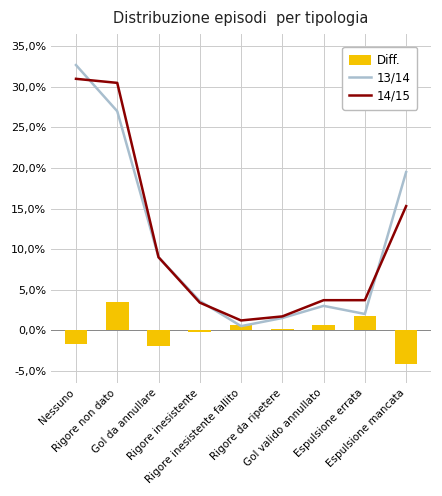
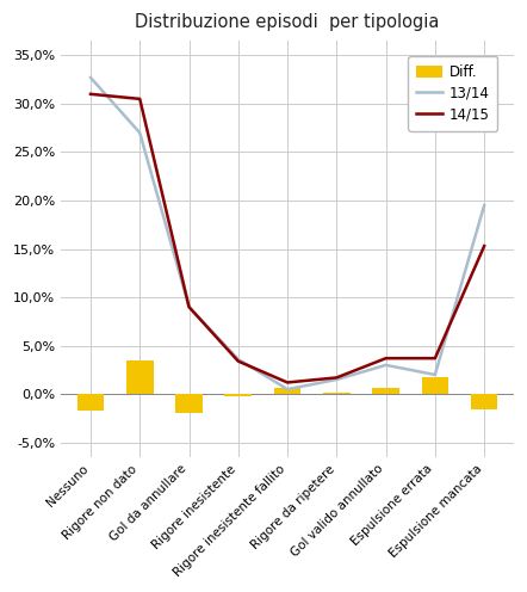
Diff./Espulsione mancata: -4,2% -> -1,6%
